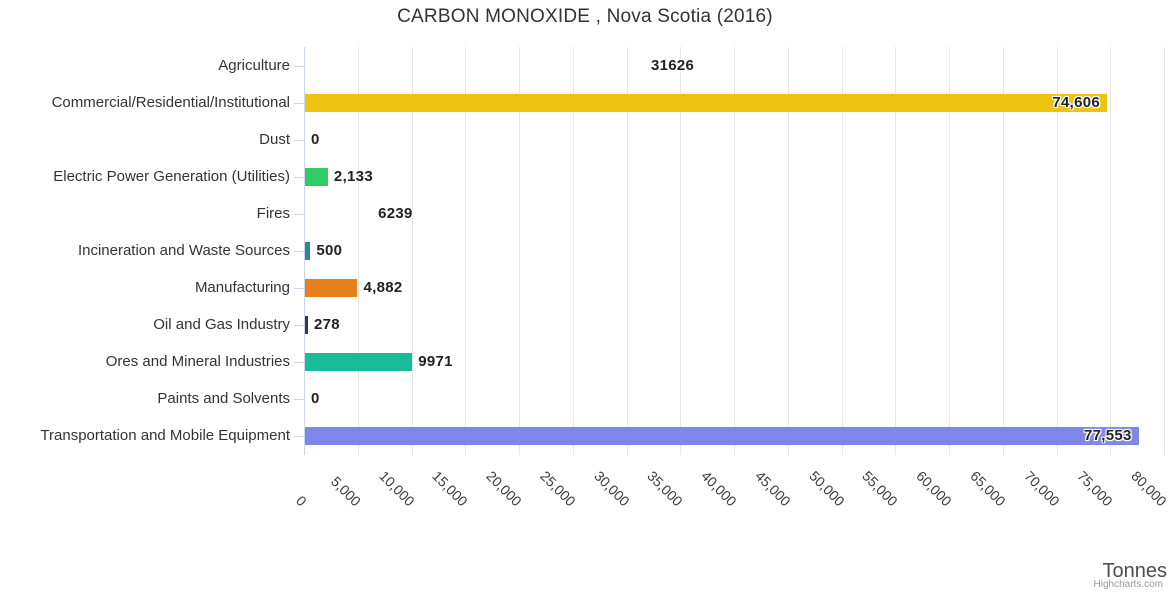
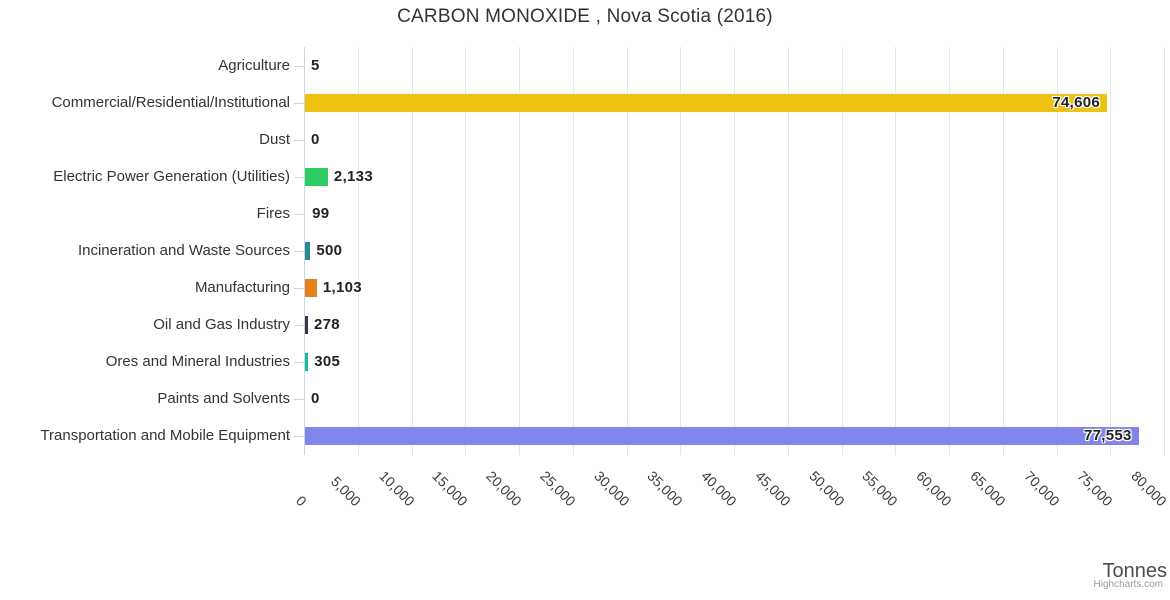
Agriculture: 31626 -> 5
Fires: 6239 -> 99
Manufacturing: 4,882 -> 1,103
Ores and Mineral Industries: 9971 -> 305
